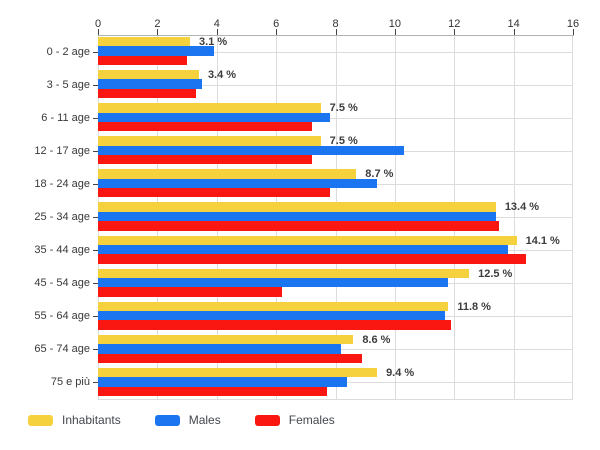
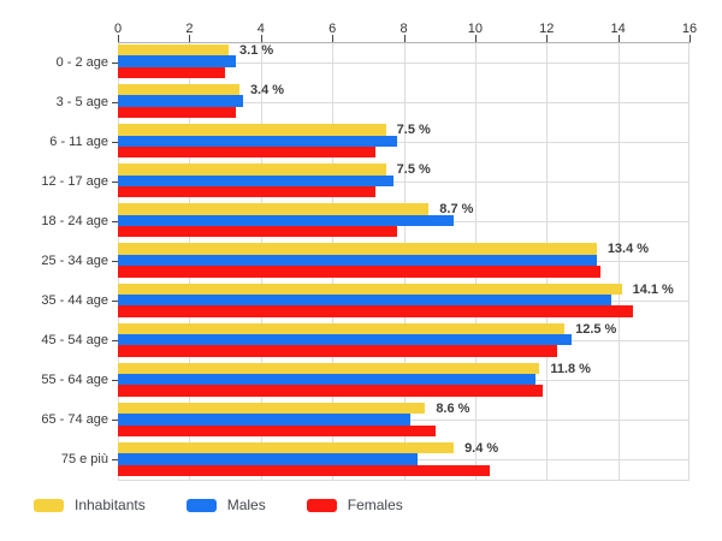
Males/0 - 2 age: 3.9 -> 3.3
Males/12 - 17 age: 10.3 -> 7.7
Males/45 - 54 age: 11.8 -> 12.7
Females/45 - 54 age: 6.2 -> 12.3
Females/75 e più: 7.7 -> 10.4
